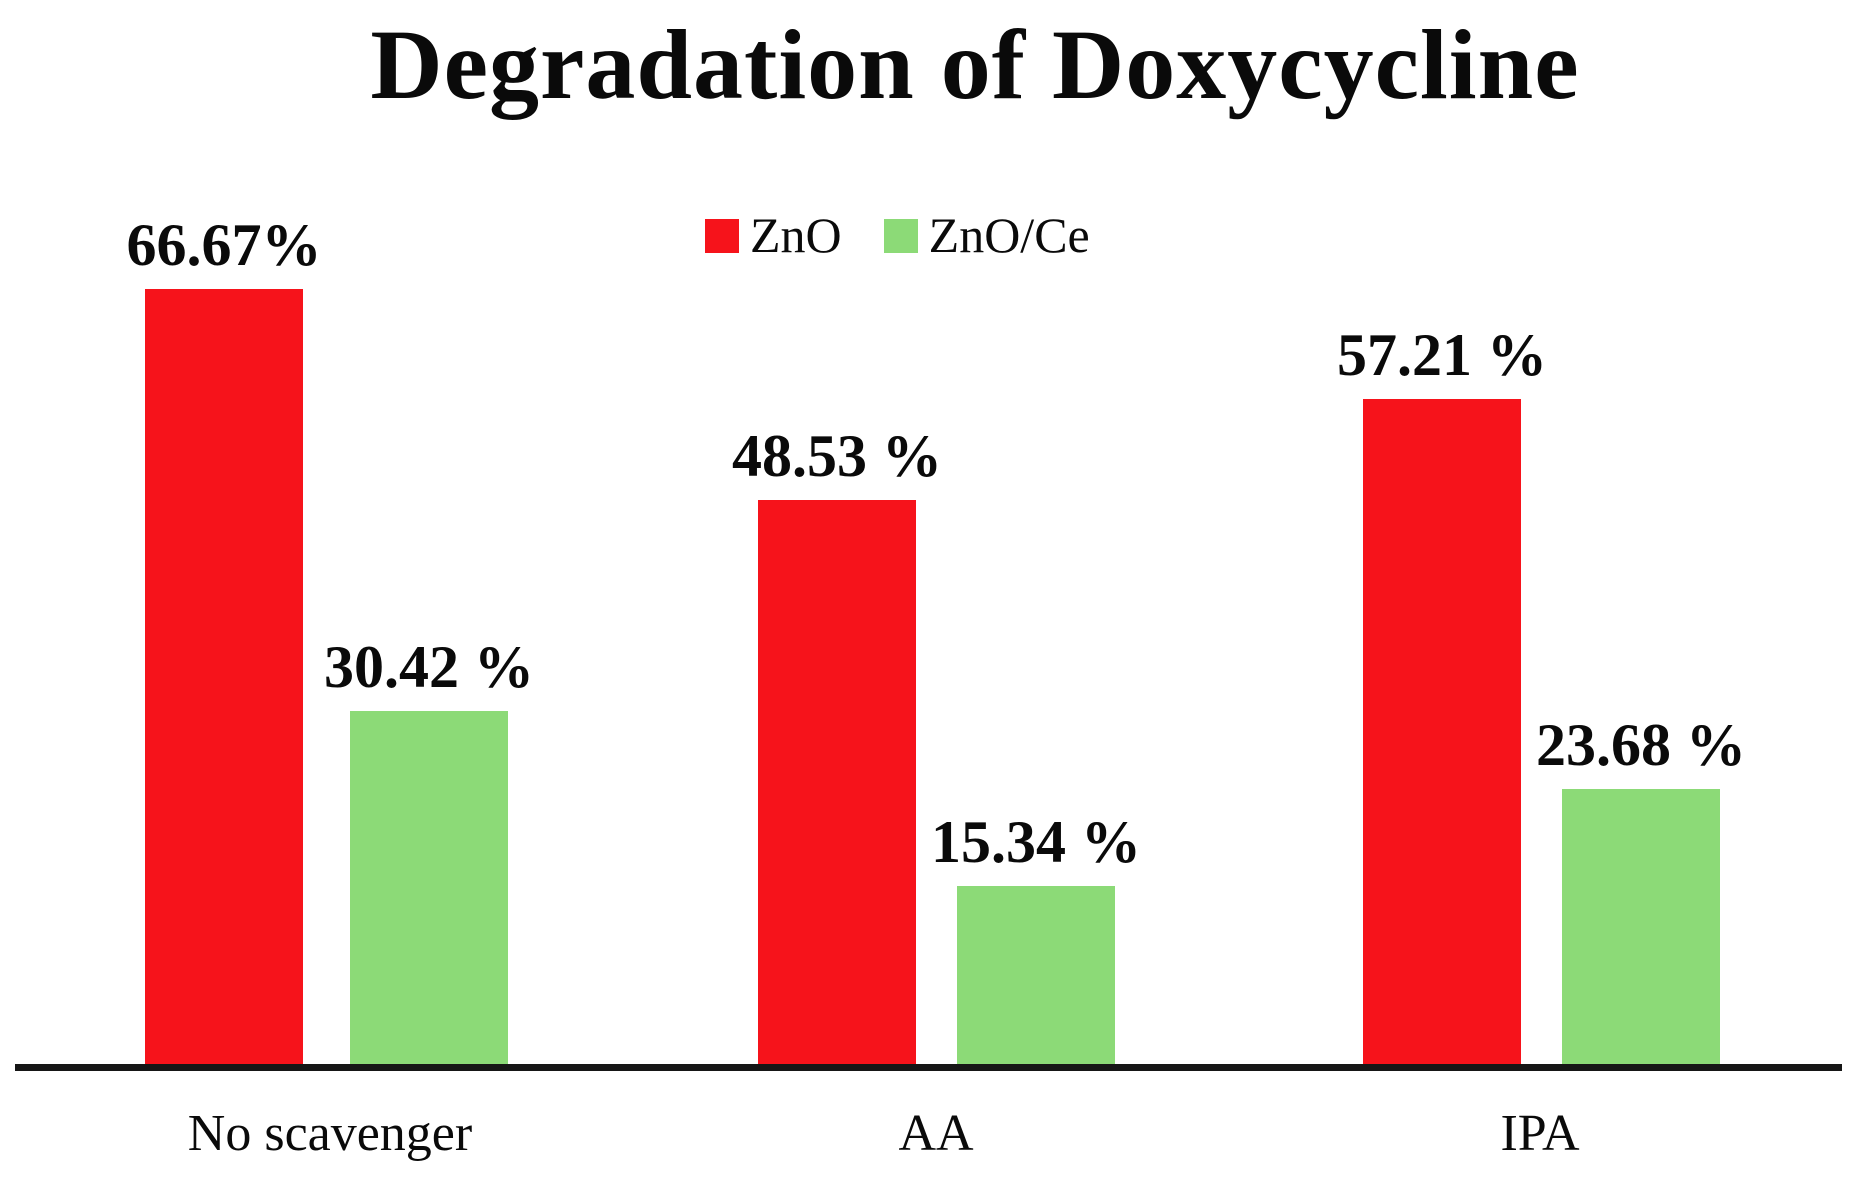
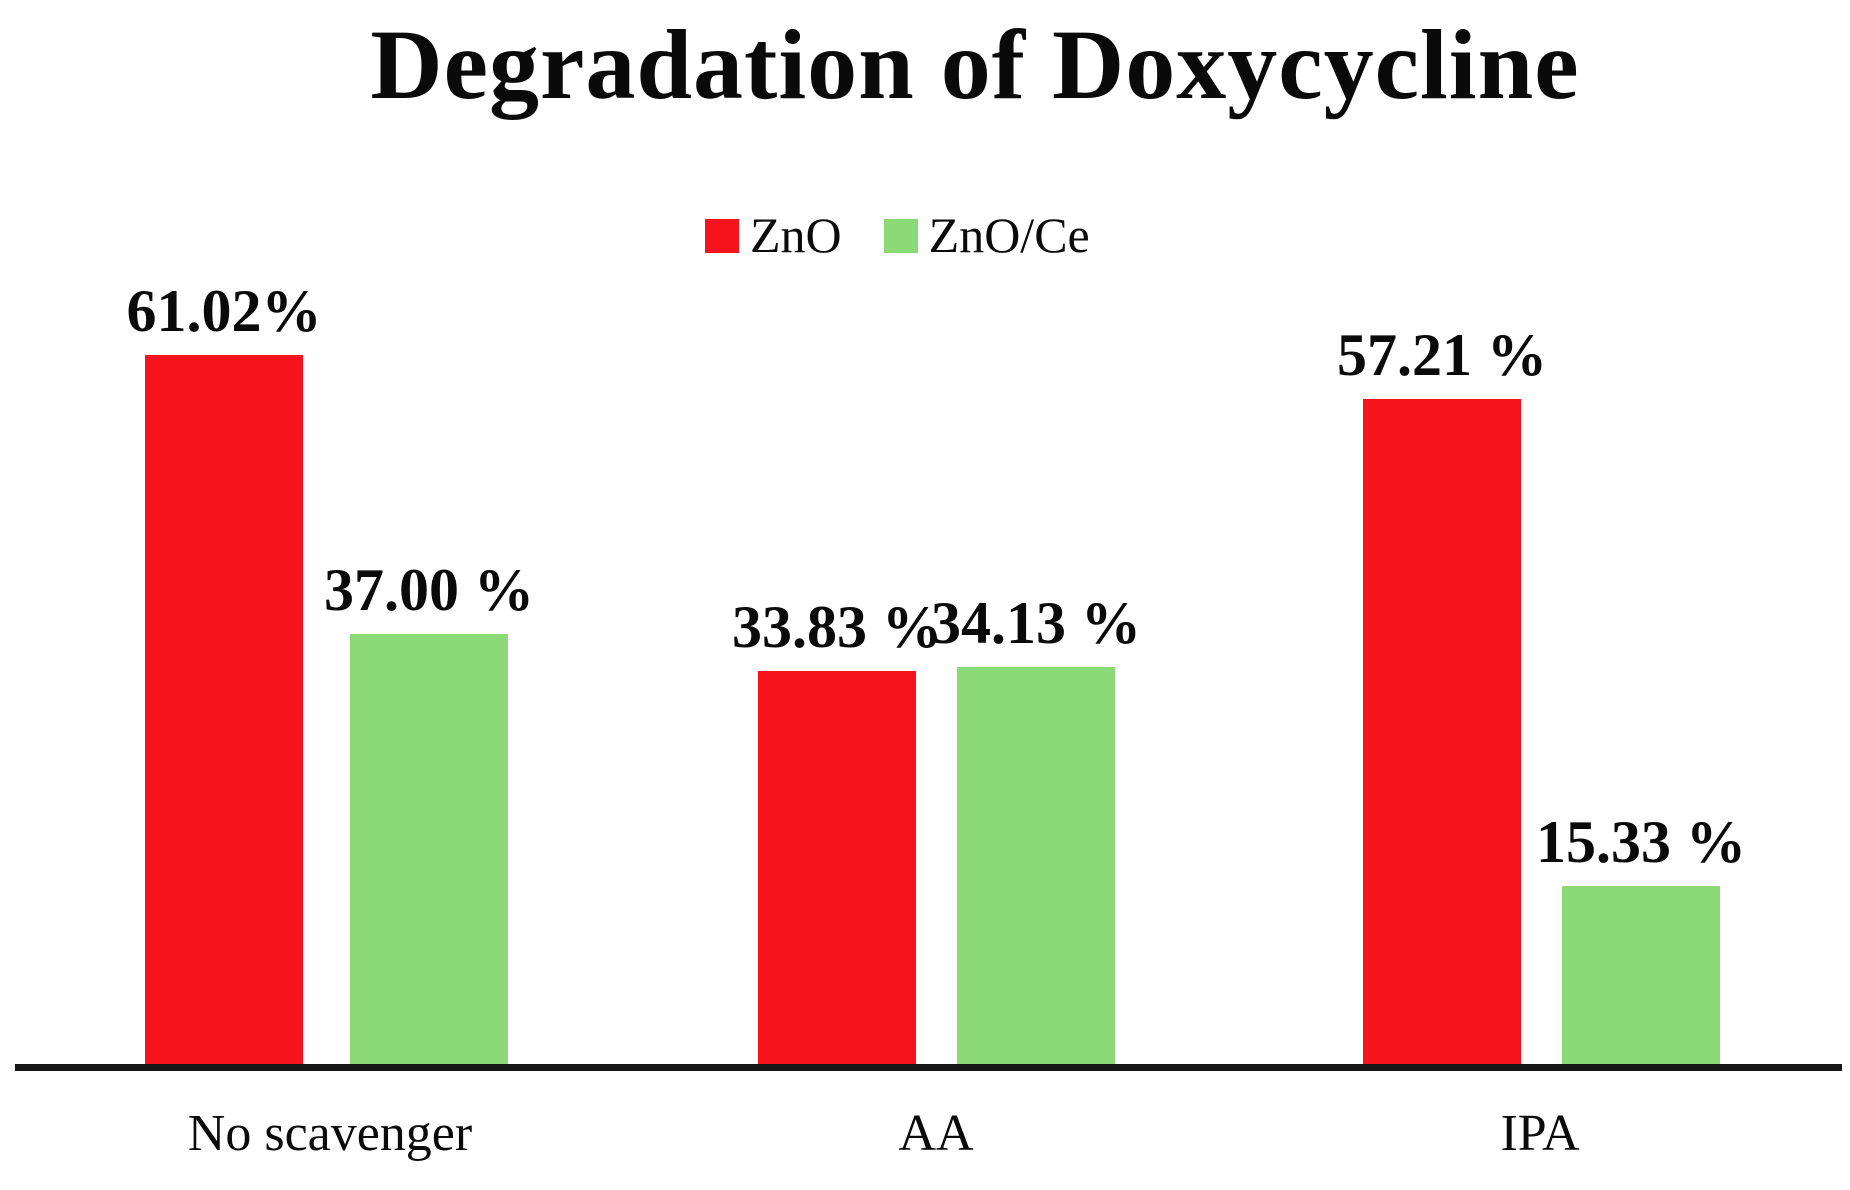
ZnO/No scavenger: 66.67% -> 61.02%
ZnO/Ce/No scavenger: 30.42 -> 37.00
ZnO/AA: 48.53 -> 33.83
ZnO/Ce/AA: 15.34 -> 34.13
ZnO/Ce/IPA: 23.68 -> 15.33
